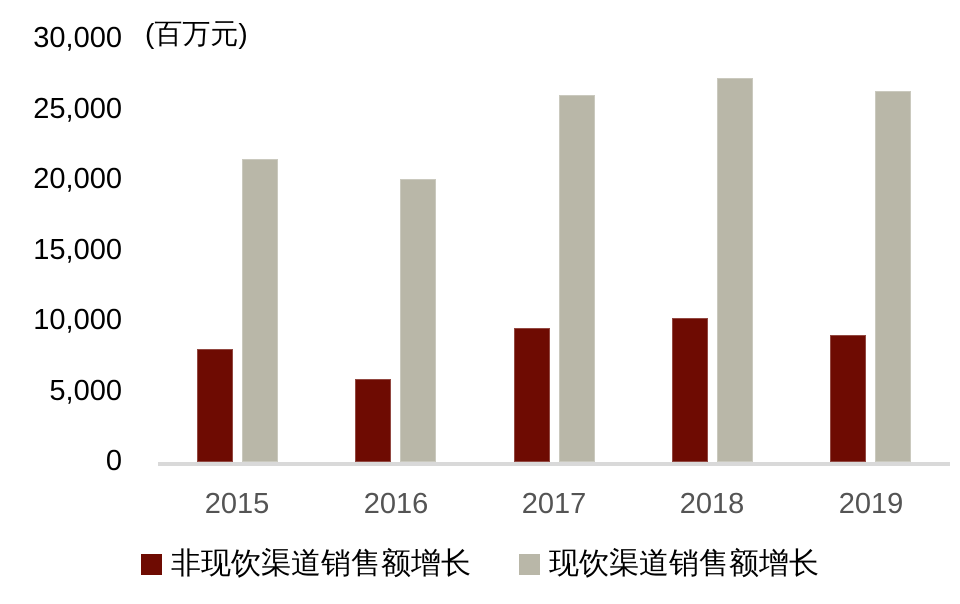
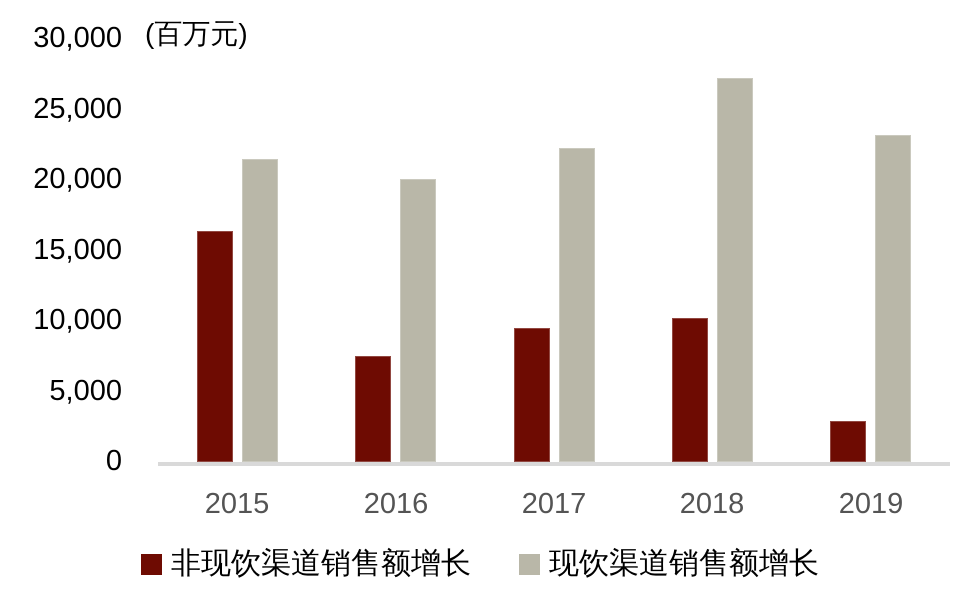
非现饮渠道销售额增长/2015: 8000 -> 16400
非现饮渠道销售额增长/2016: 5900 -> 7500
现饮渠道销售额增长/2017: 26000 -> 22300
非现饮渠道销售额增长/2019: 9000 -> 2900
现饮渠道销售额增长/2019: 26300 -> 23200
